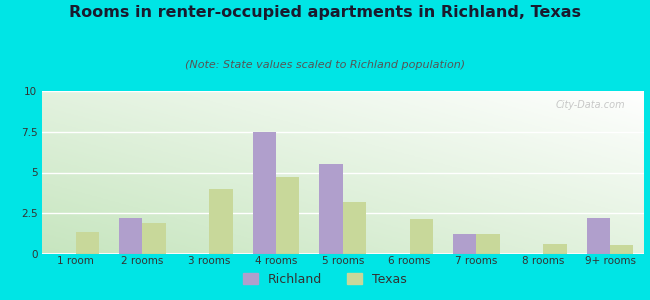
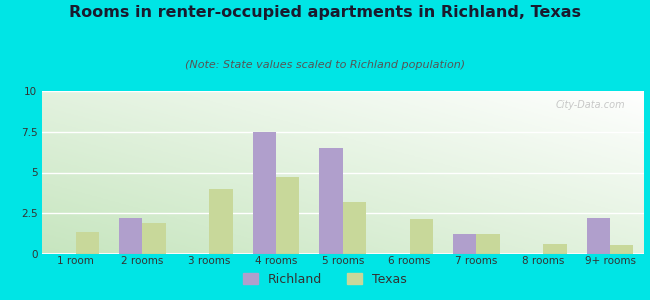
Richland/5 rooms: 5.5 -> 6.5
